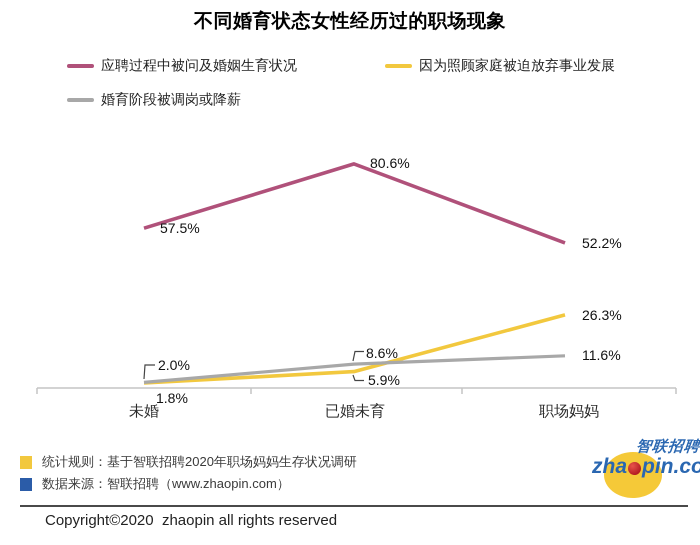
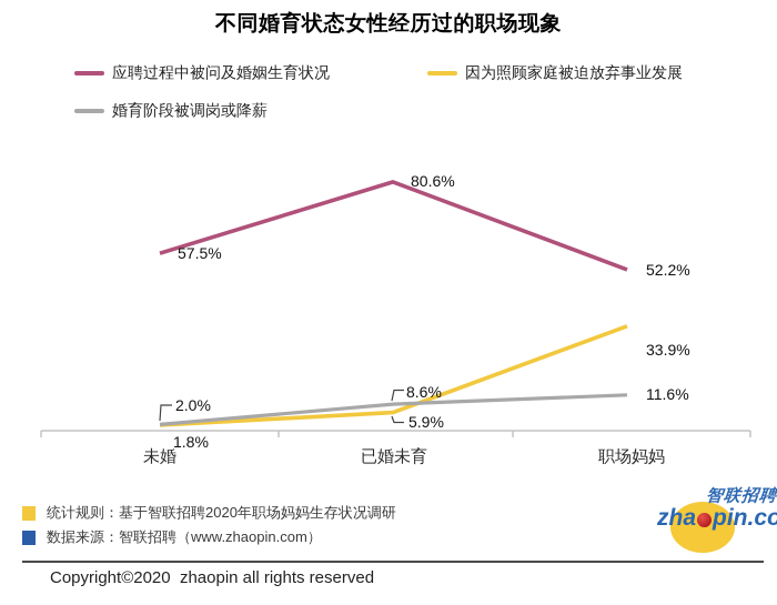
因为照顾家庭被迫放弃事业发展/职场妈妈: 26.3% -> 33.9%
